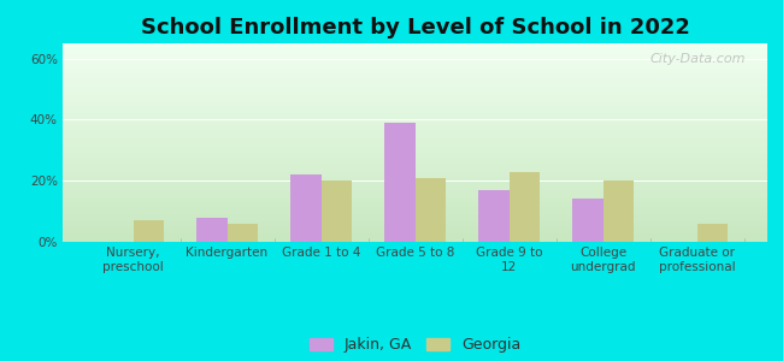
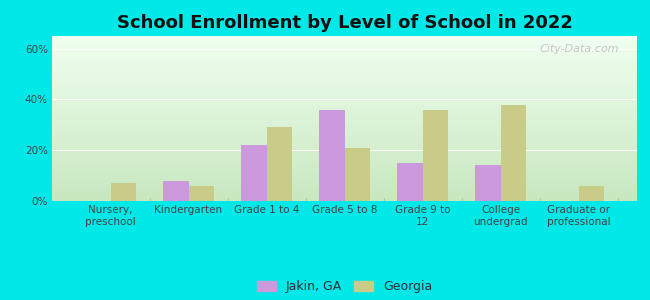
Georgia/Grade 1 to 4: 20% -> 29%
Jakin, GA/Grade 5 to 8: 39% -> 36%
Jakin, GA/Grade 9 to 12: 17% -> 15%
Georgia/Grade 9 to 12: 23% -> 36%
Georgia/College undergrad: 20% -> 38%
